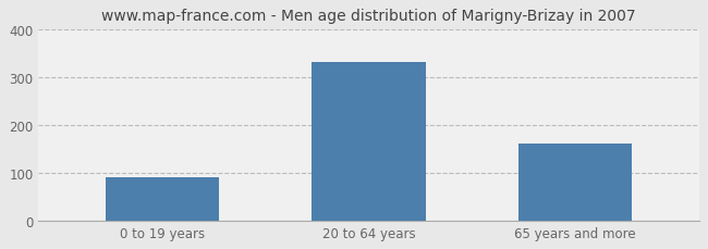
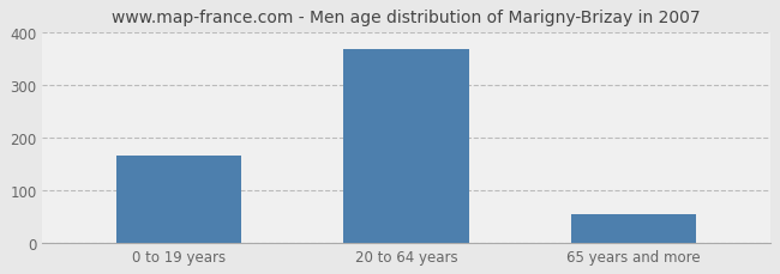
0 to 19 years: 90 -> 165
20 to 64 years: 330 -> 368
65 years and more: 160 -> 55
